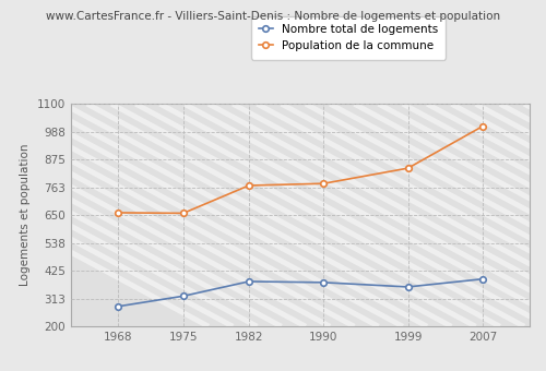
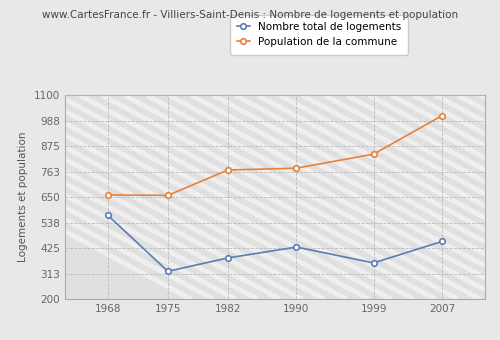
Nombre total de logements/1968: 281 -> 570
Nombre total de logements/1990: 378 -> 430
Nombre total de logements/2007: 392 -> 455
